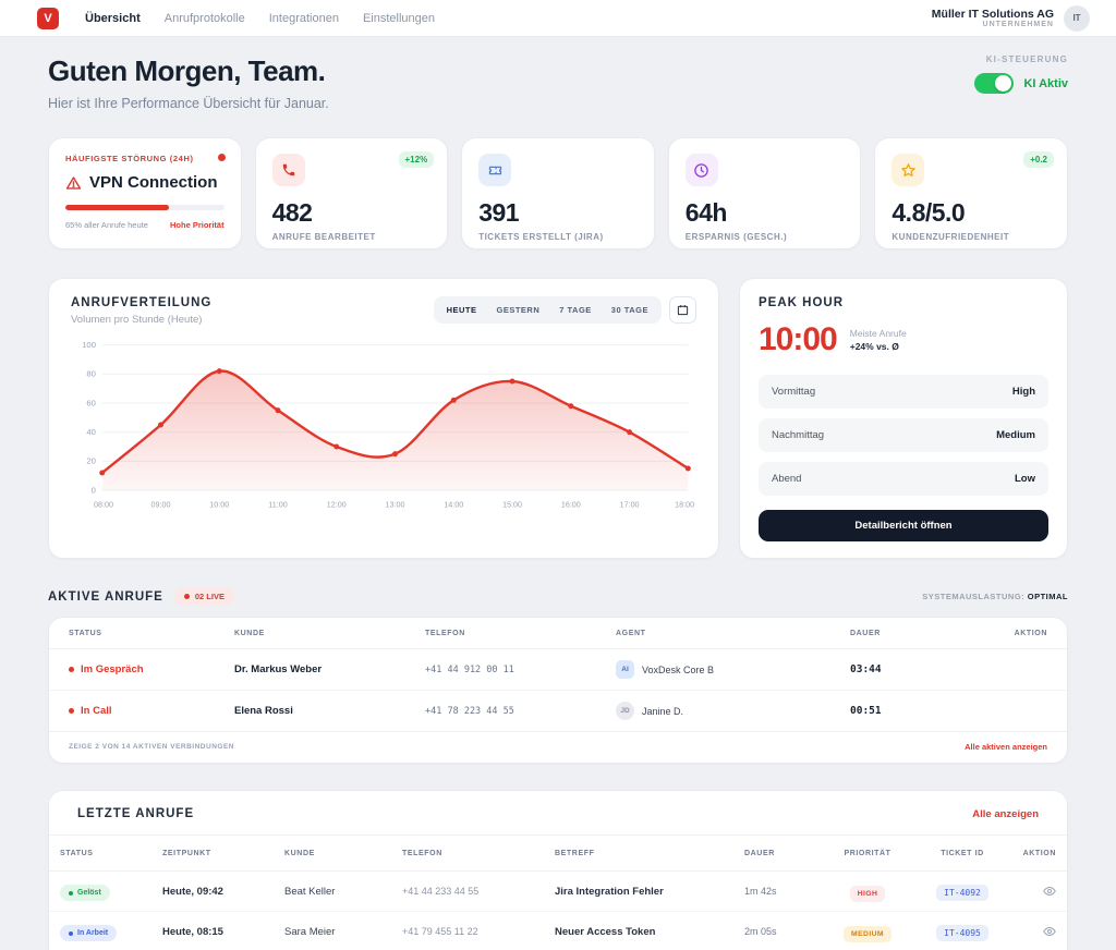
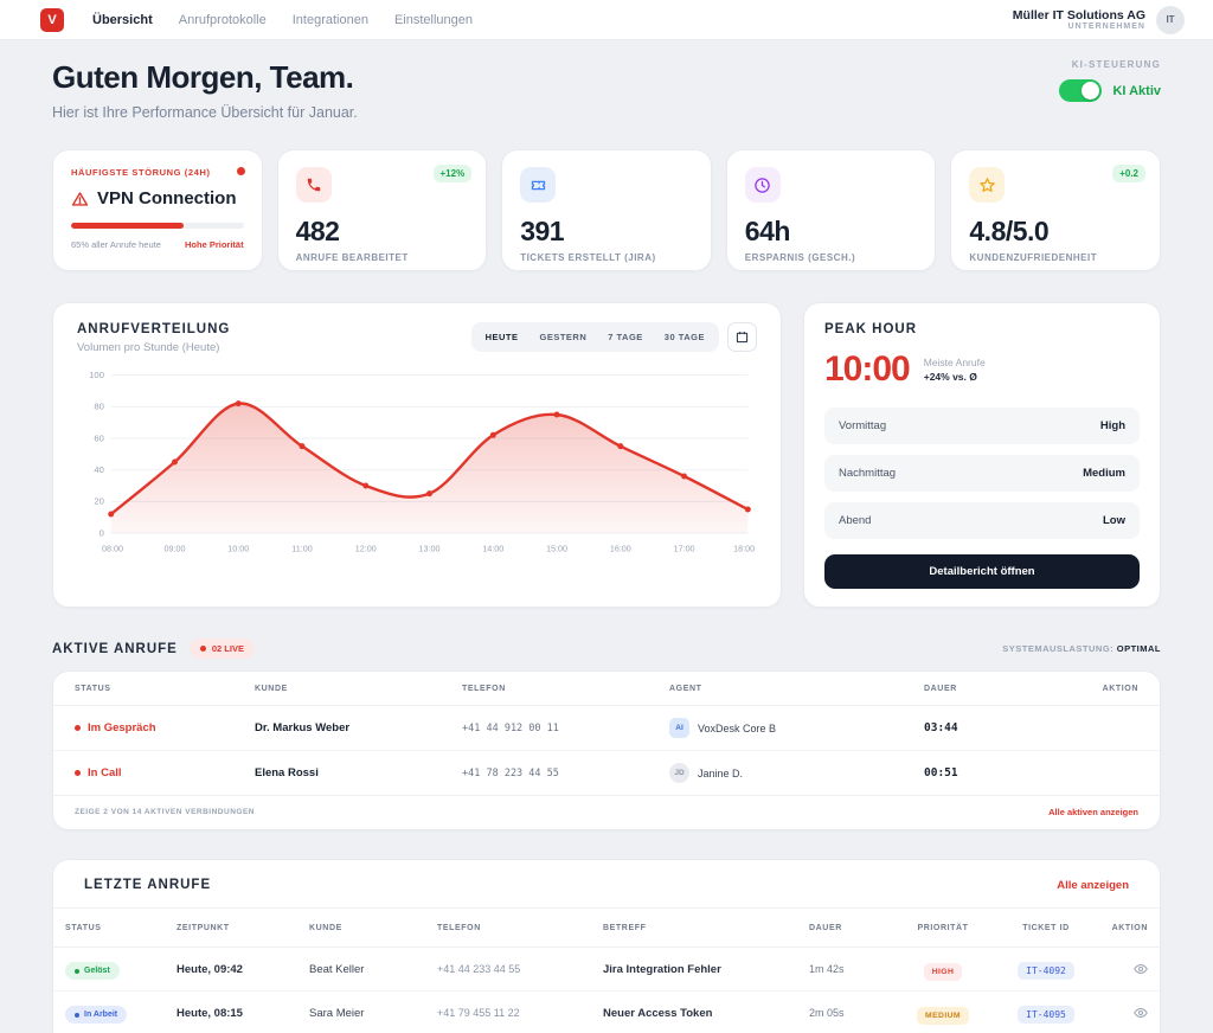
16:00: 58 -> 55
17:00: 40 -> 36
